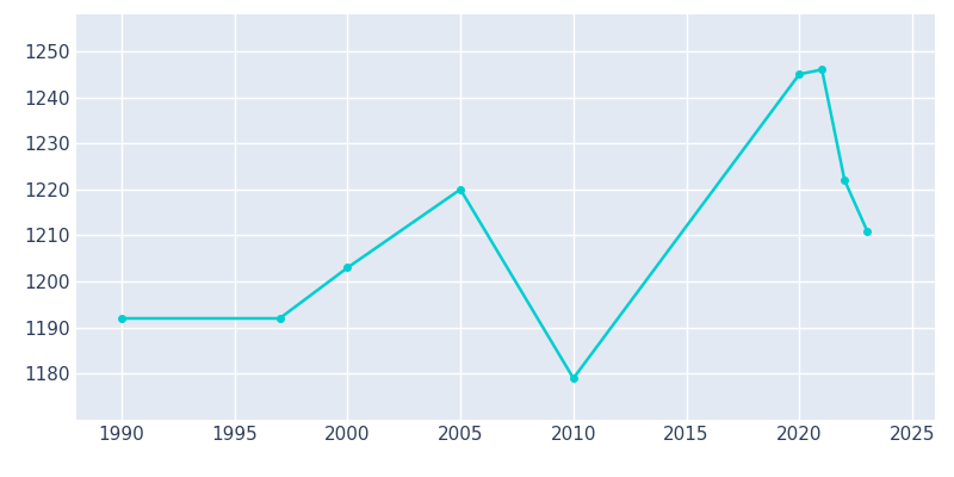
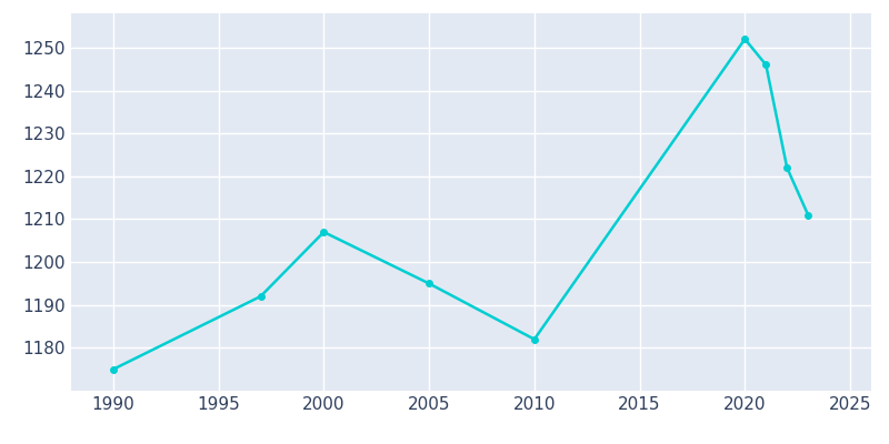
1990: 1192 -> 1175
2000: 1203 -> 1207
2005: 1220 -> 1195
2010: 1179 -> 1182
2020: 1245 -> 1252
